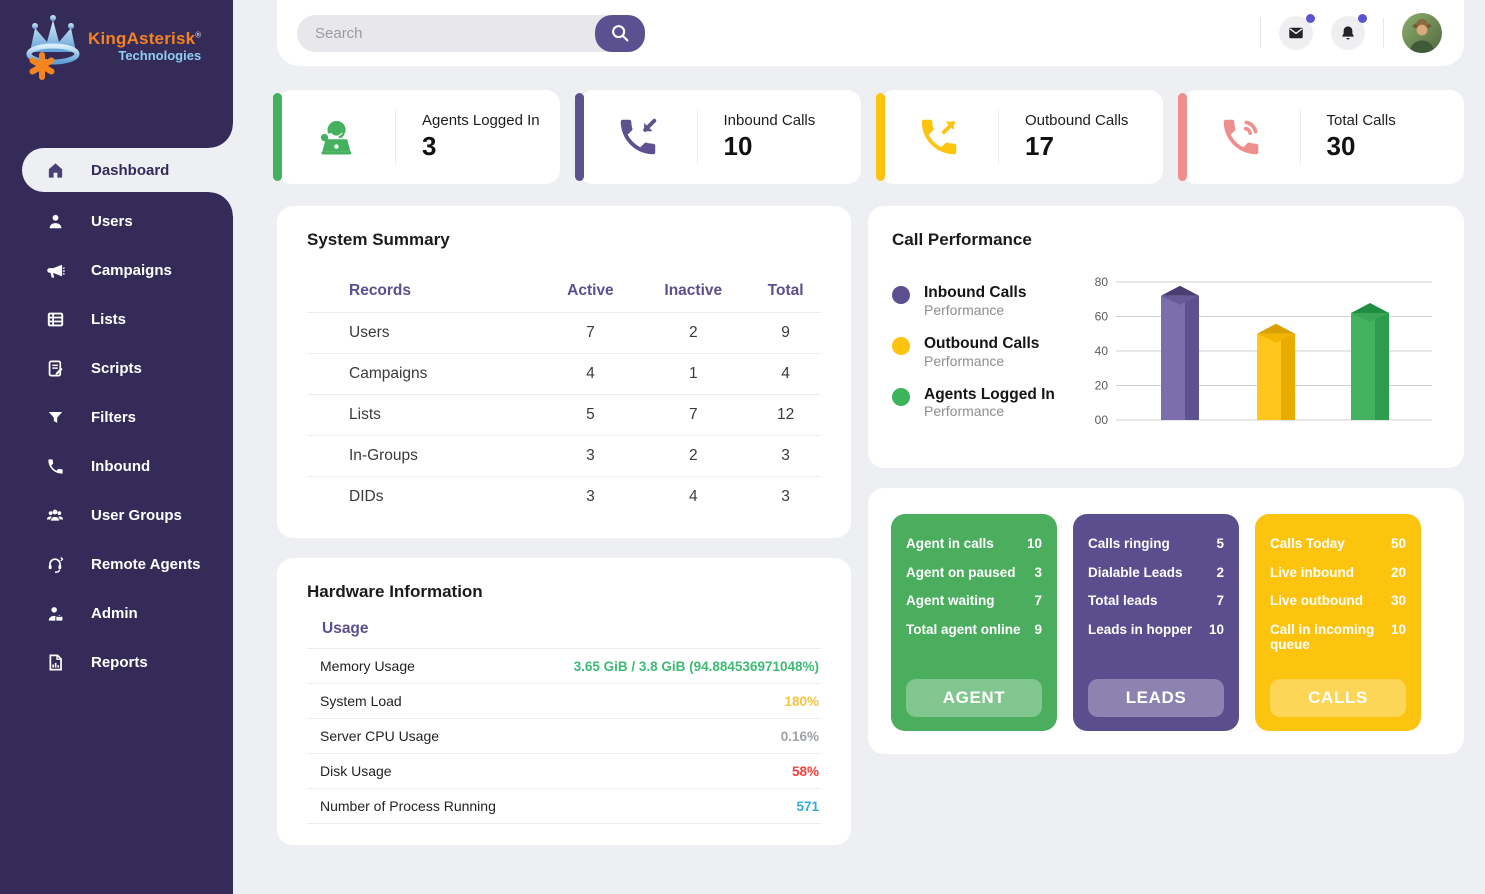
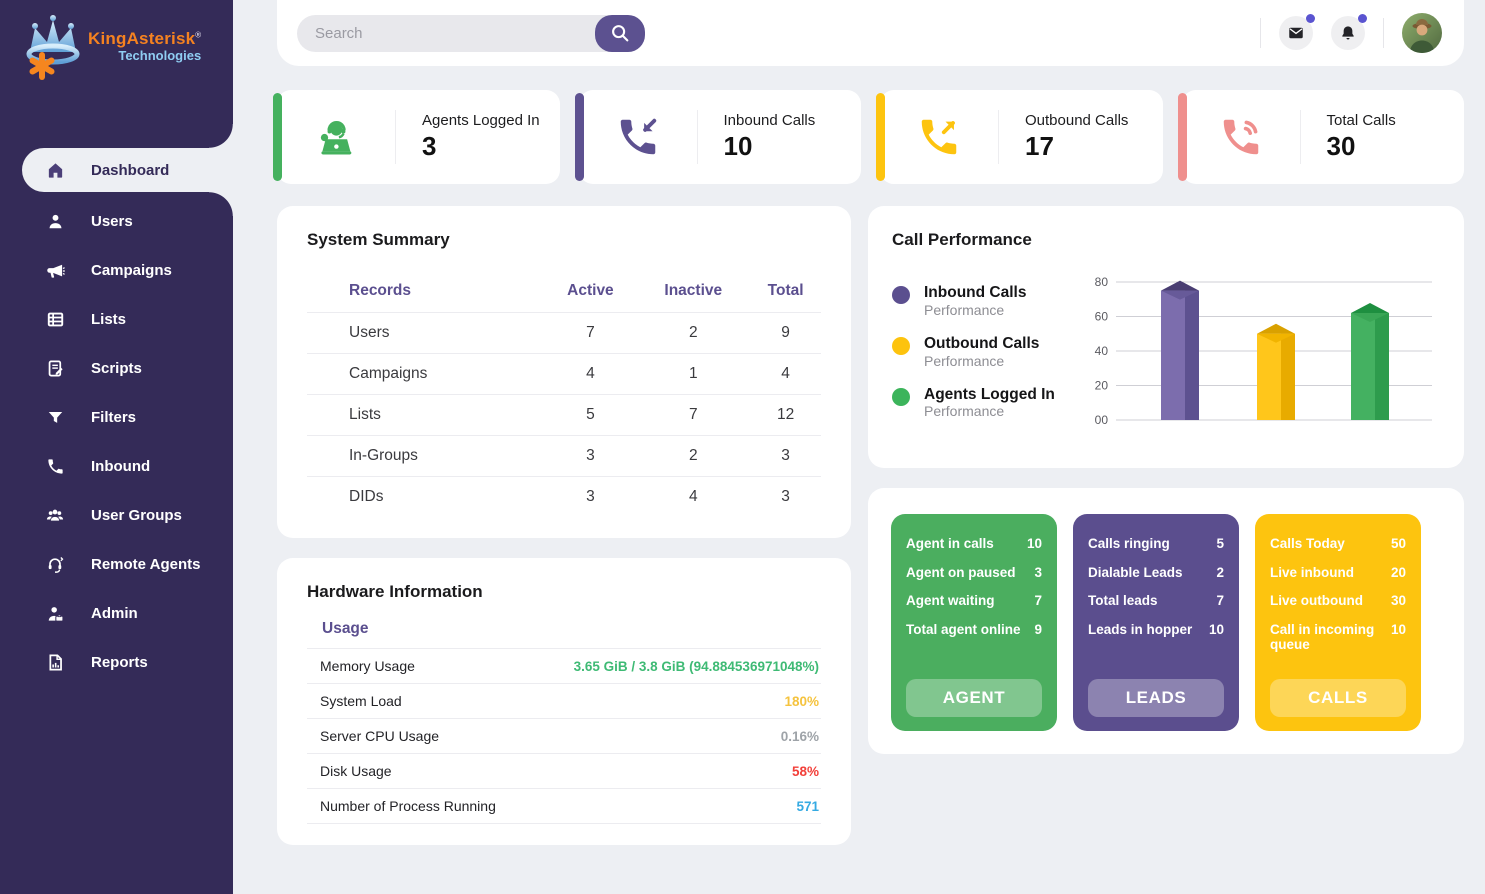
Inbound Calls: 72 -> 75
